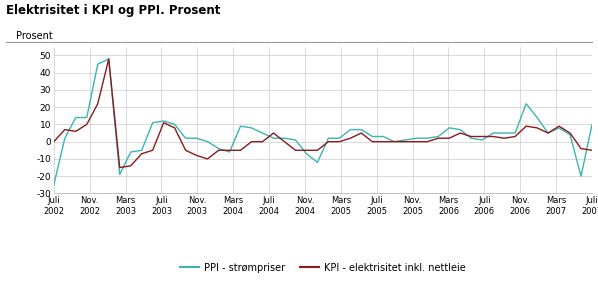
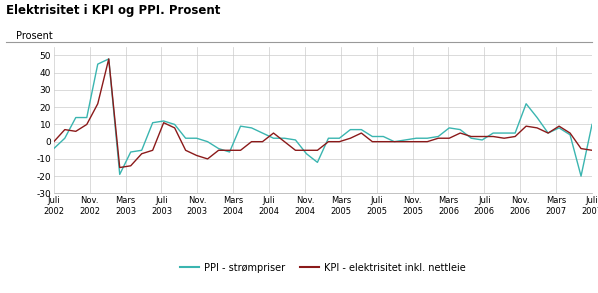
PPI - strømpriser/Juli 2002: -25 -> -4
